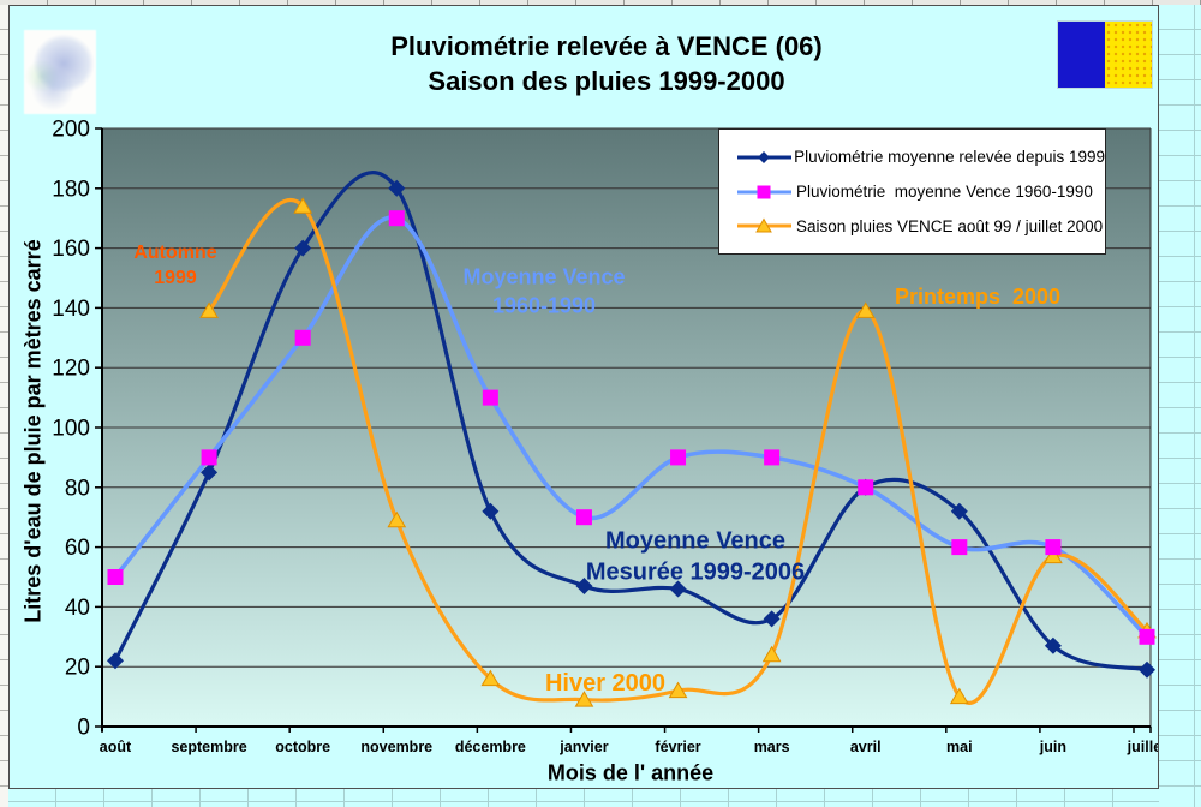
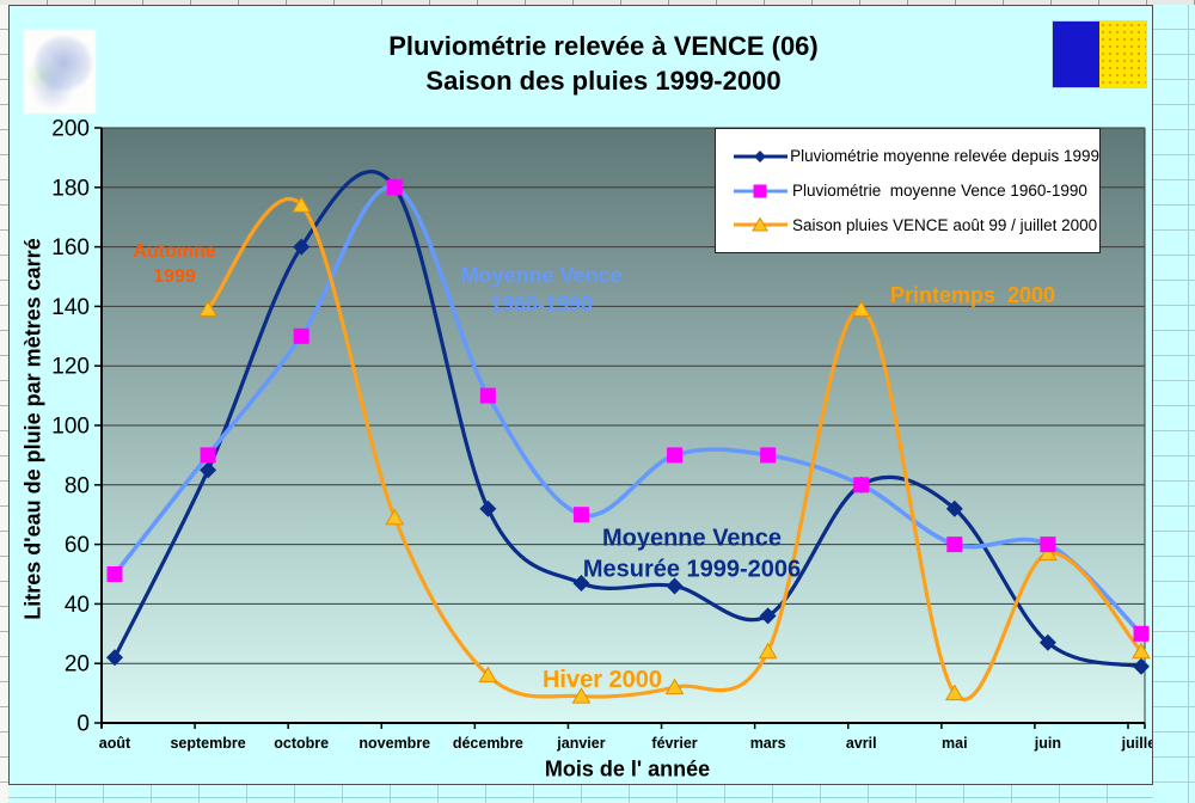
Pluviométrie moyenne Vence 1960-1990/novembre: 170 -> 180
Saison pluies VENCE août 99 / juillet 2000/juillet: 32 -> 24
